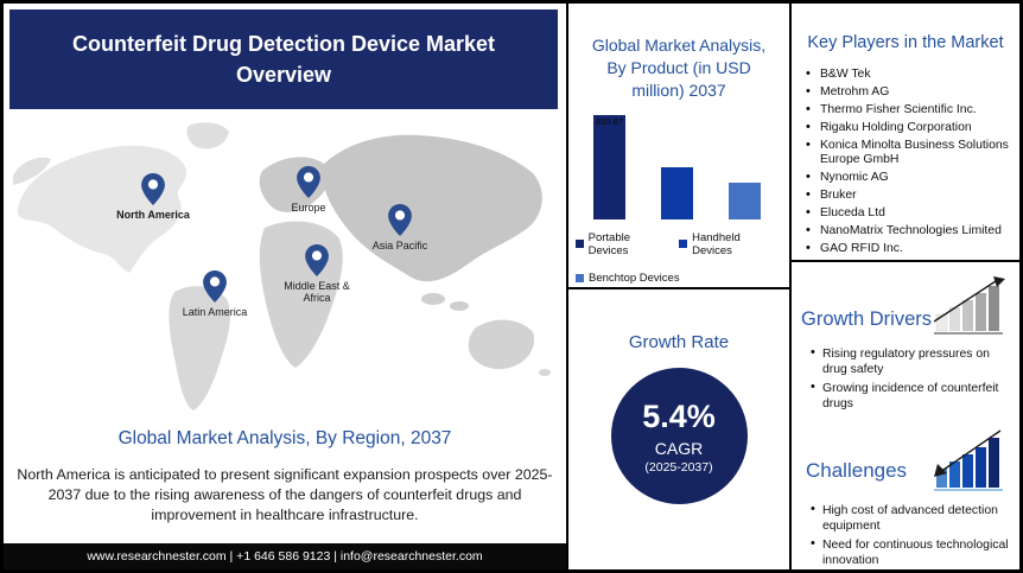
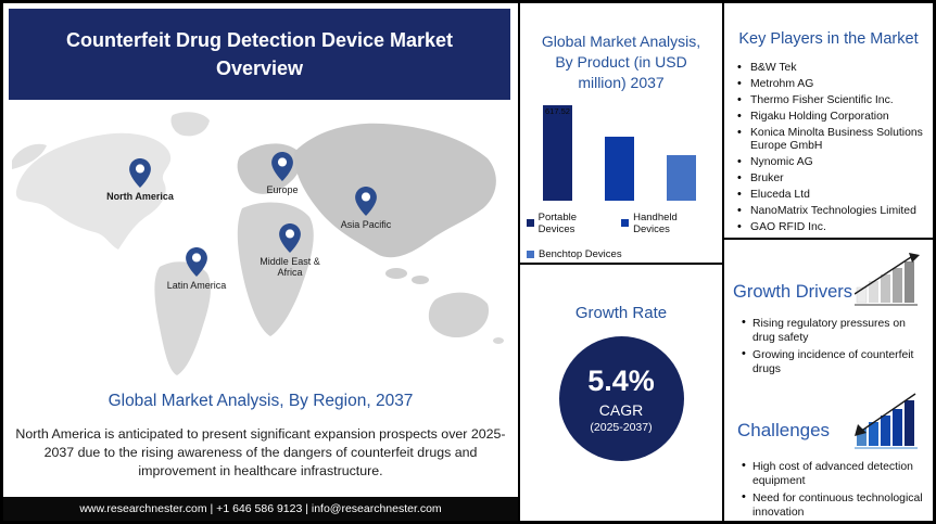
Portable Devices: 830.87 -> 617.52
